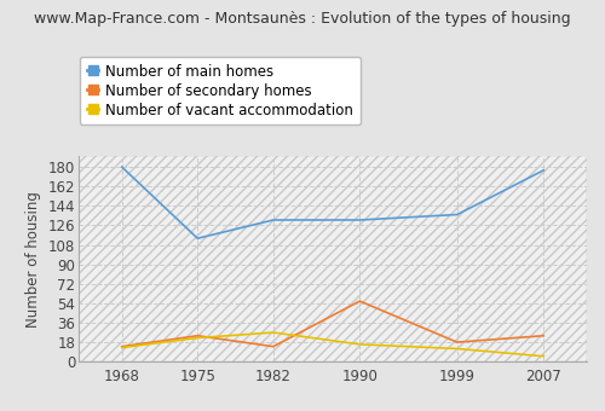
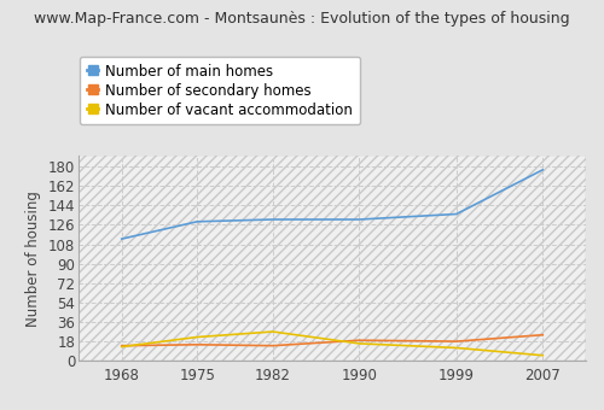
Number of main homes/1968: 180 -> 113
Number of main homes/1975: 114 -> 129
Number of secondary homes/1975: 24 -> 15
Number of secondary homes/1990: 56 -> 19
